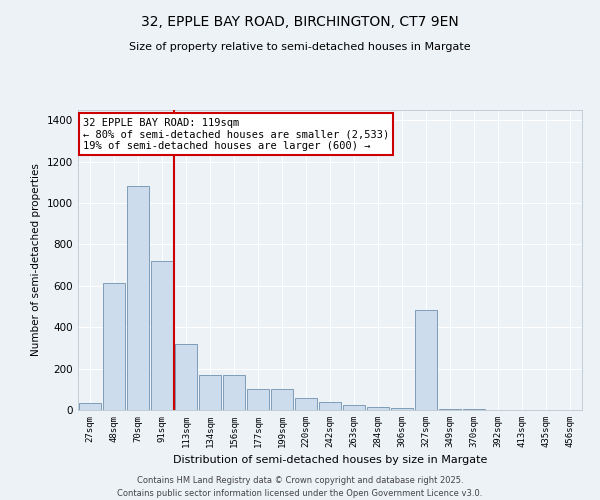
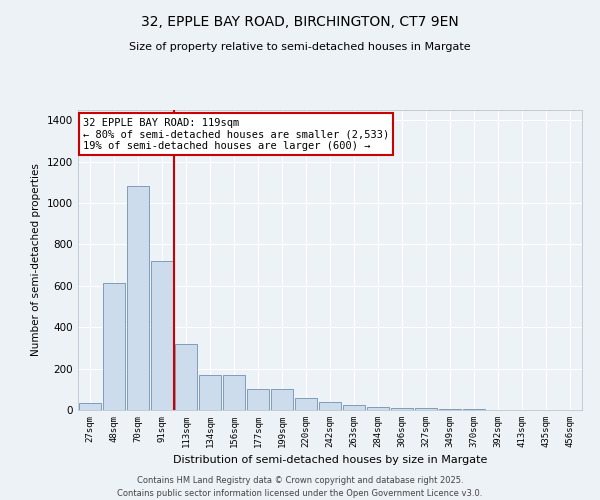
327sqm: 485 -> 8
